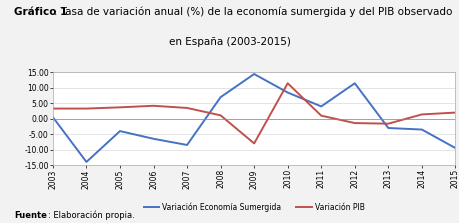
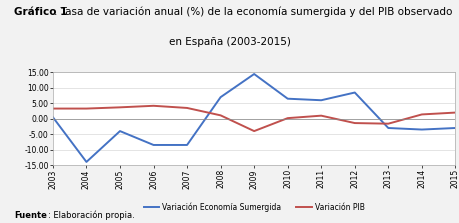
Variación Economía Sumergida/2006: -6.5 -> -8.5
Variación PIB/2009: -8.0 -> -4.0
Variación Economía Sumergida/2010: 8.5 -> 6.5
Variación PIB/2010: 11.5 -> 0.2
Variación Economía Sumergida/2011: 4.0 -> 6.0
Variación Economía Sumergida/2012: 11.5 -> 8.5
Variación Economía Sumergida/2015: -9.5 -> -3.0
